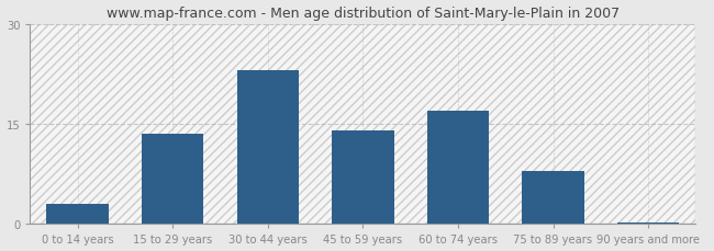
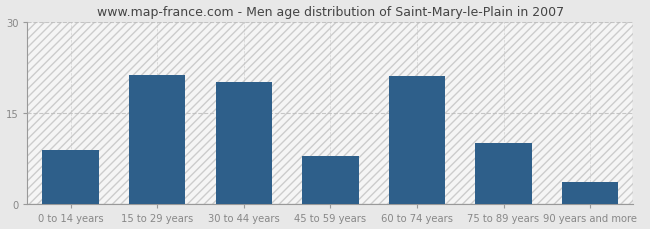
0 to 14 years: 3.0 -> 9.0
15 to 29 years: 13.5 -> 21.2
30 to 44 years: 23.0 -> 20.0
45 to 59 years: 14.0 -> 8.0
60 to 74 years: 17.0 -> 21.0
75 to 89 years: 8.0 -> 10.0
90 years and more: 0.3 -> 3.6
